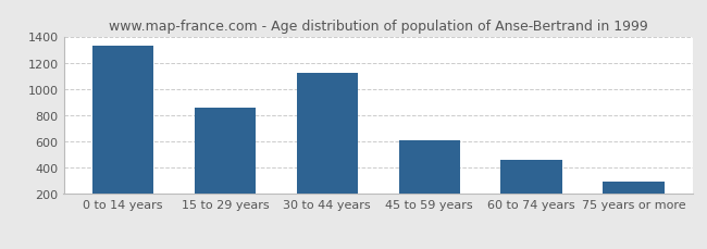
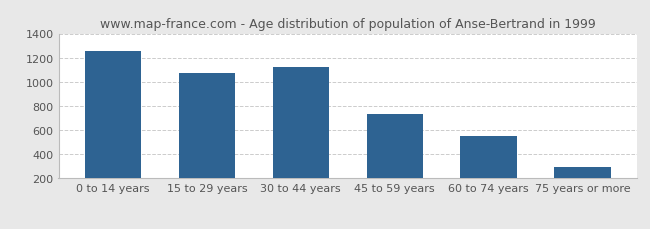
0 to 14 years: 1330 -> 1260
15 to 29 years: 860 -> 1080
45 to 59 years: 610 -> 730
60 to 74 years: 460 -> 560
